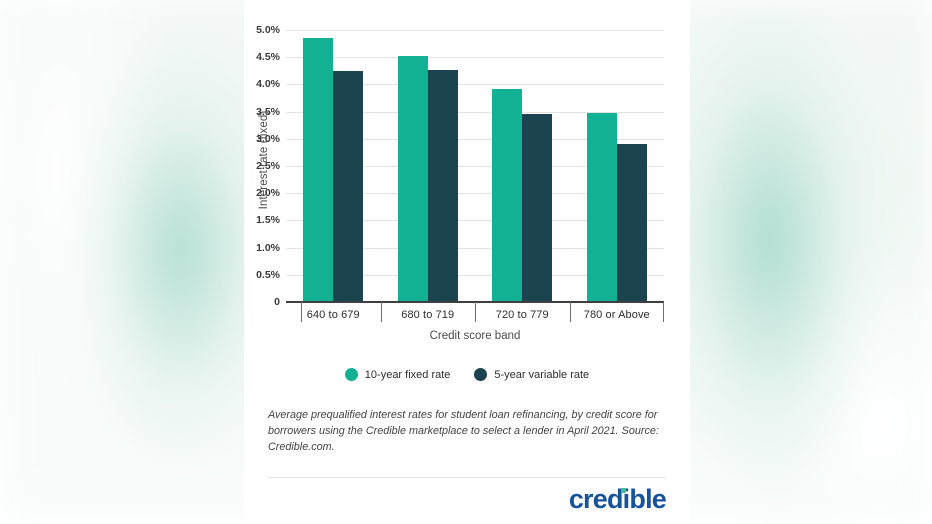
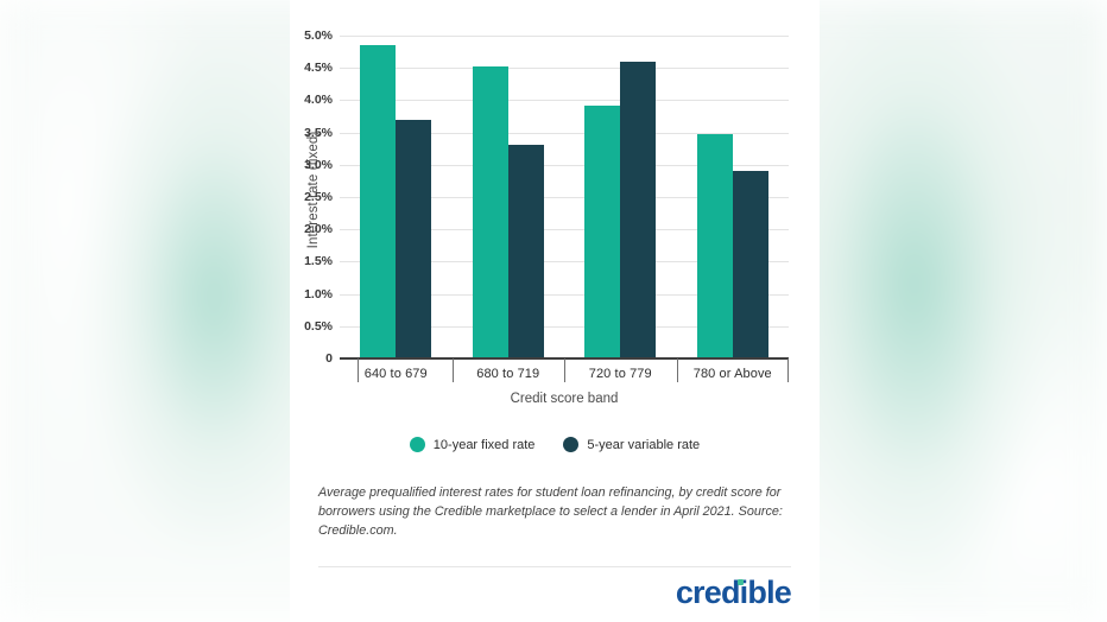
5-year variable rate/640 to 679: 4.2% -> 3.7%
5-year variable rate/680 to 719: 4.3% -> 3.3%
5-year variable rate/720 to 779: 3.5% -> 4.6%
